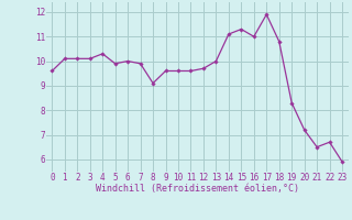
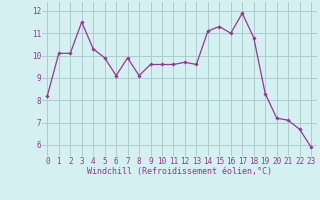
0: 9.6 -> 8.2
3: 10.1 -> 11.5
6: 10.0 -> 9.1
13: 10.0 -> 9.6
21: 6.5 -> 7.1
